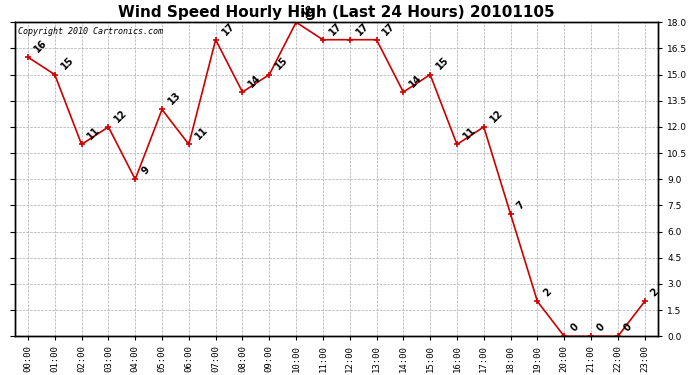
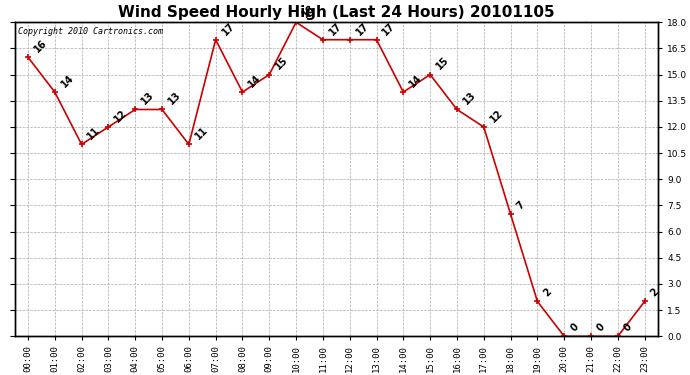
01:00: 15 -> 14
04:00: 9 -> 13
16:00: 11 -> 13
